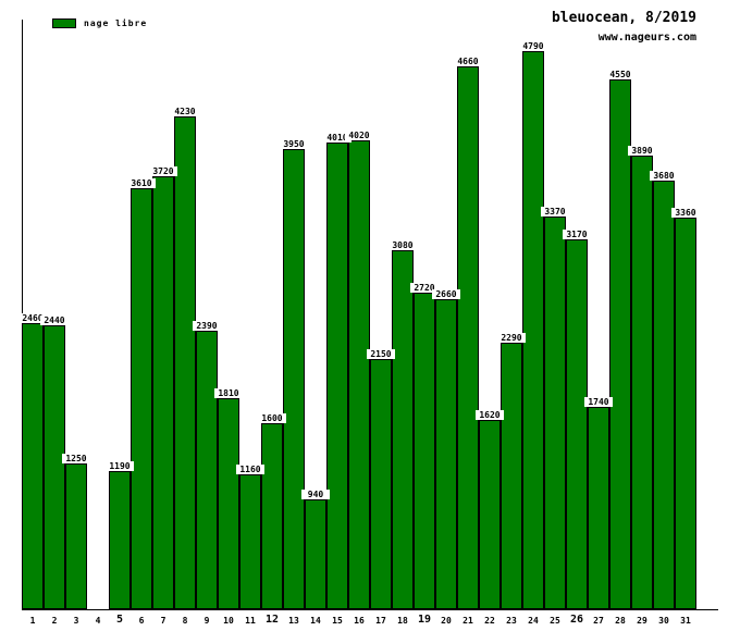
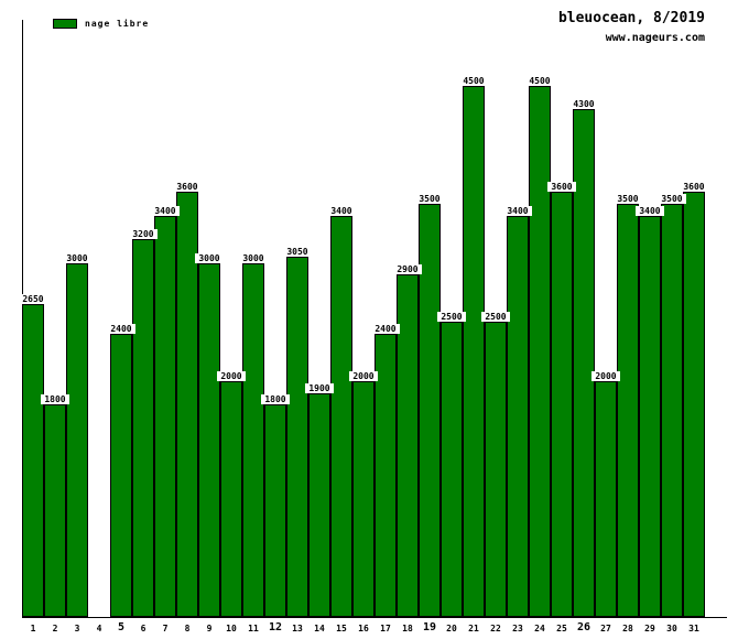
1: 2460 -> 2650
2: 2440 -> 1800
3: 1250 -> 3000
5: 1190 -> 2400
6: 3610 -> 3200
7: 3720 -> 3400
8: 4230 -> 3600
9: 2390 -> 3000
10: 1810 -> 2000
11: 1160 -> 3000
12: 1600 -> 1800
13: 3950 -> 3050
14: 940 -> 1900
15: 4010 -> 3400
16: 4020 -> 2000
17: 2150 -> 2400
18: 3080 -> 2900
19: 2720 -> 3500
20: 2660 -> 2500
21: 4660 -> 4500
22: 1620 -> 2500
23: 2290 -> 3400
24: 4790 -> 4500
25: 3370 -> 3600
26: 3170 -> 4300
27: 1740 -> 2000
28: 4550 -> 3500
29: 3890 -> 3400
30: 3680 -> 3500
31: 3360 -> 3600
